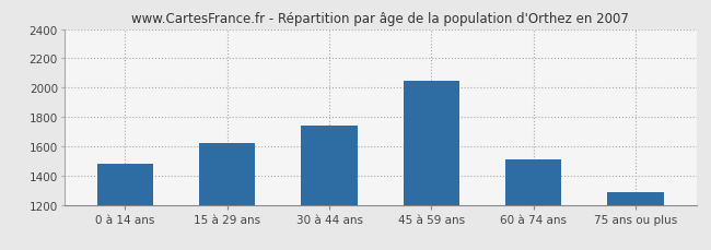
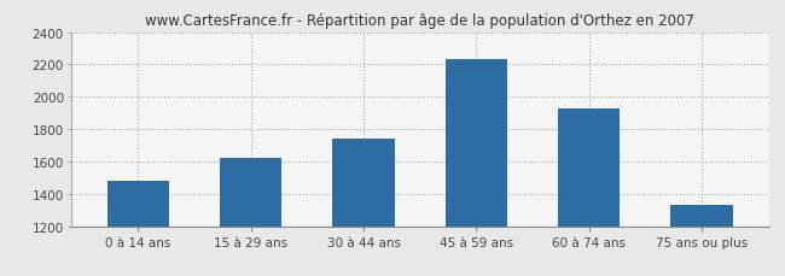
45 à 59 ans: 2050 -> 2230
60 à 74 ans: 1510 -> 1930
75 ans ou plus: 1290 -> 1330
